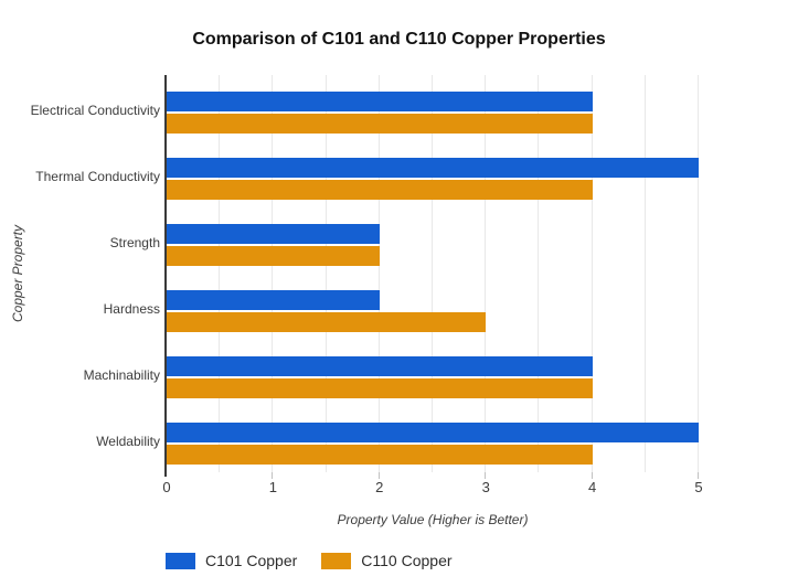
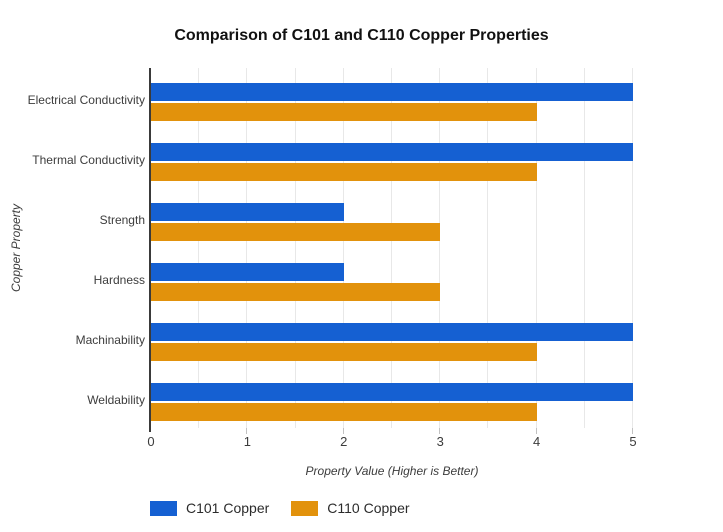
C101 Copper/Electrical Conductivity: 4 -> 5
C110 Copper/Strength: 2 -> 3
C101 Copper/Machinability: 4 -> 5
